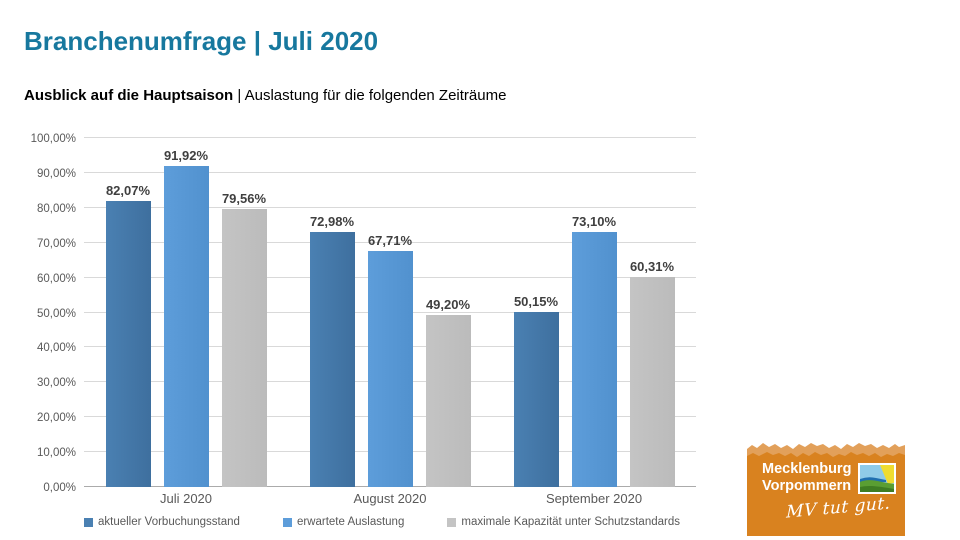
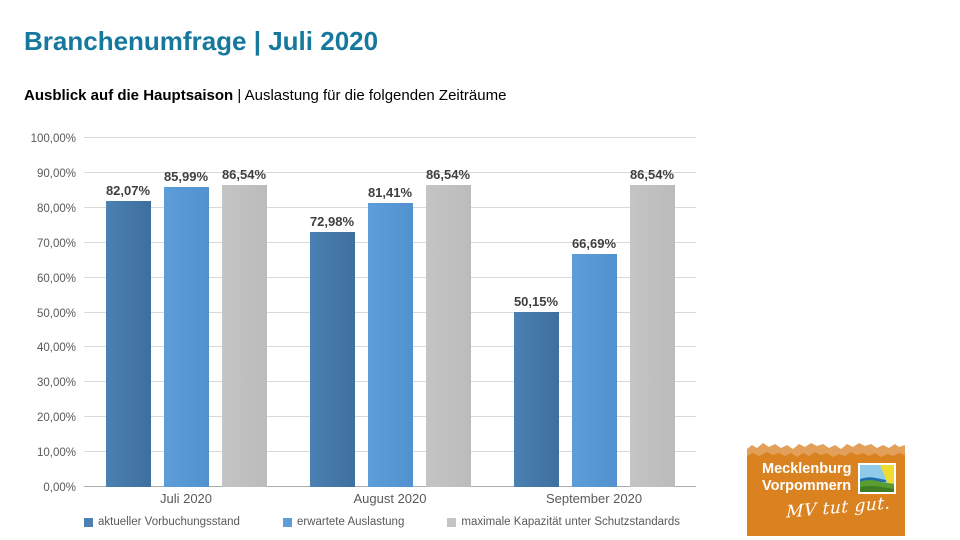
erwartete Auslastung/Juli 2020: 91,92% -> 85,99%
maximale Kapazität unter Schutzstandards/Juli 2020: 79,56% -> 86,54%
erwartete Auslastung/August 2020: 67,71% -> 81,41%
maximale Kapazität unter Schutzstandards/August 2020: 49,20% -> 86,54%
erwartete Auslastung/September 2020: 73,10% -> 66,69%
maximale Kapazität unter Schutzstandards/September 2020: 60,31% -> 86,54%
